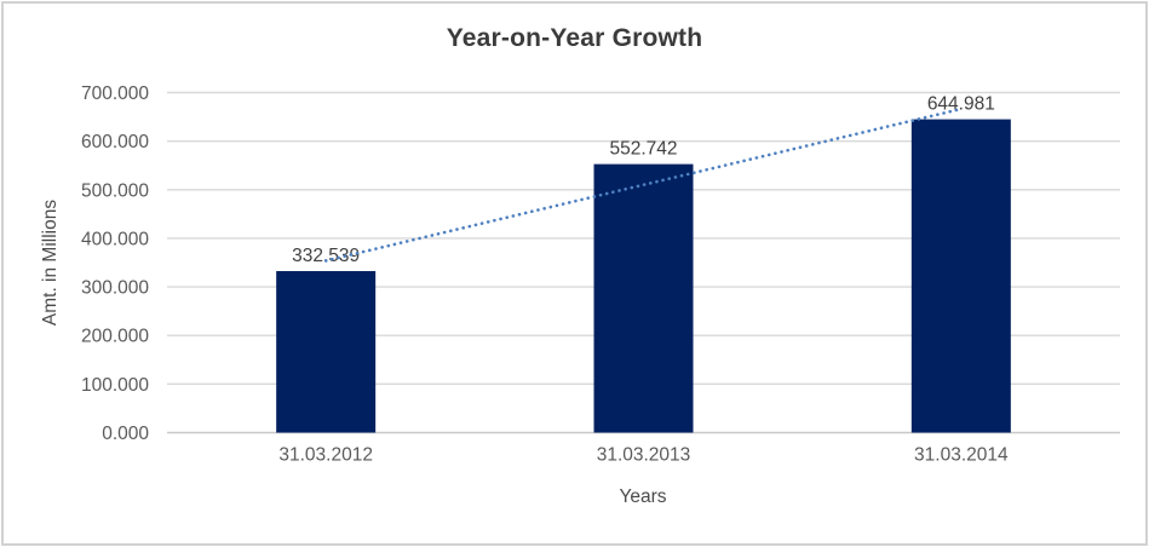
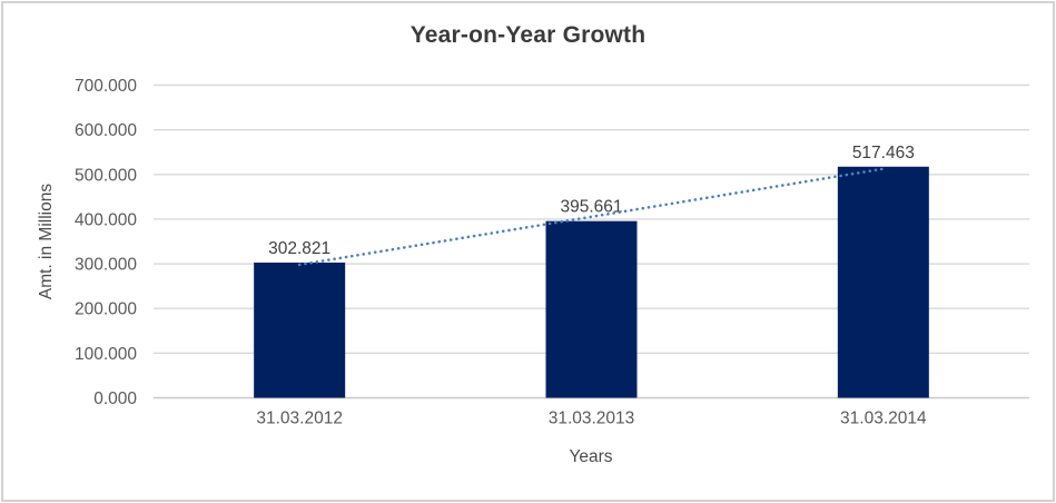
31.03.2012: 332.539 -> 302.821
31.03.2013: 552.742 -> 395.661
31.03.2014: 644.981 -> 517.463
